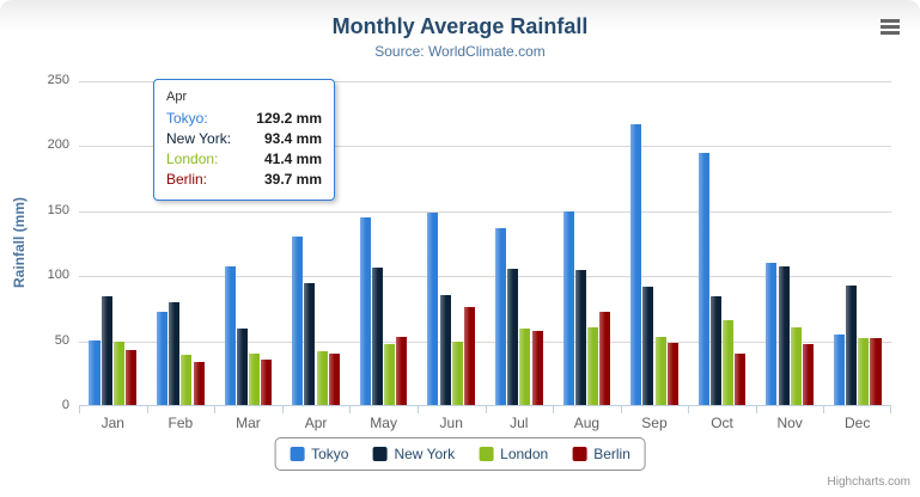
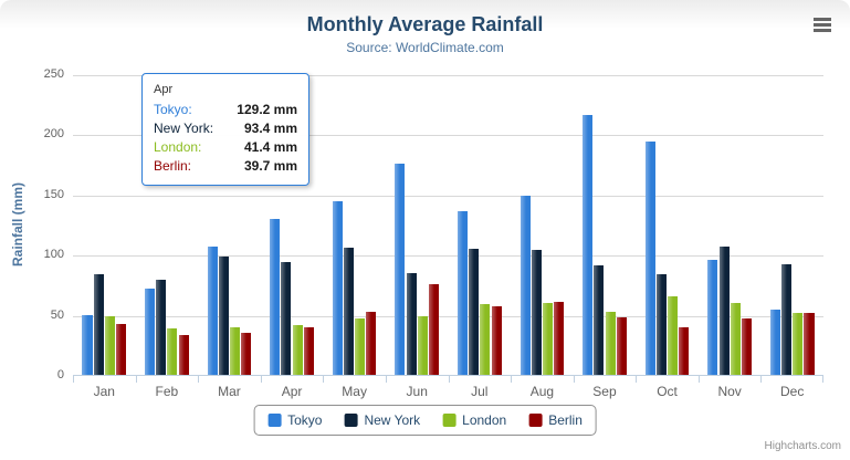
New York/Mar: 59 -> 98
Tokyo/Jun: 148 -> 176
Berlin/Aug: 72 -> 60
Tokyo/Nov: 109 -> 96
